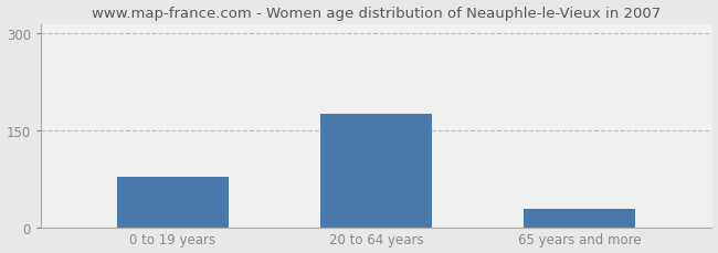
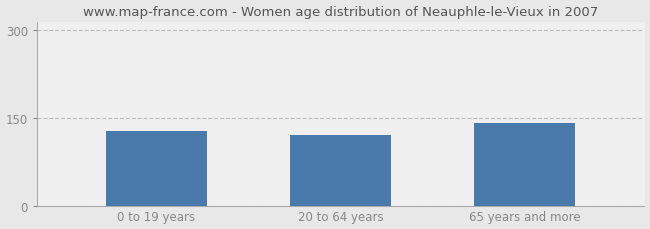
0 to 19 years: 78 -> 128
20 to 64 years: 175 -> 120
65 years and more: 28 -> 142
